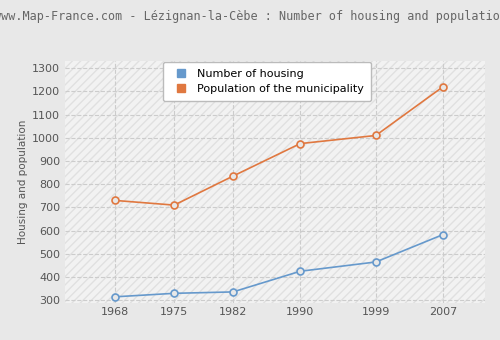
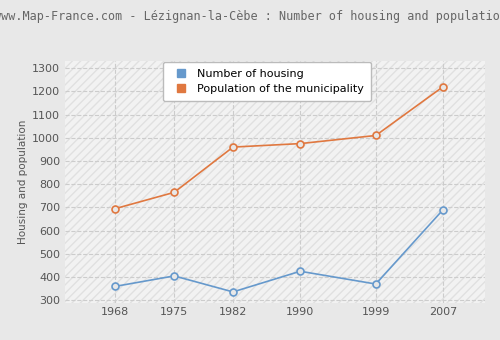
Number of housing/1968: 315 -> 360
Population of the municipality/1968: 730 -> 695
Number of housing/1975: 330 -> 405
Population of the municipality/1975: 710 -> 765
Population of the municipality/1982: 835 -> 960
Number of housing/1999: 465 -> 370
Number of housing/2007: 583 -> 690
